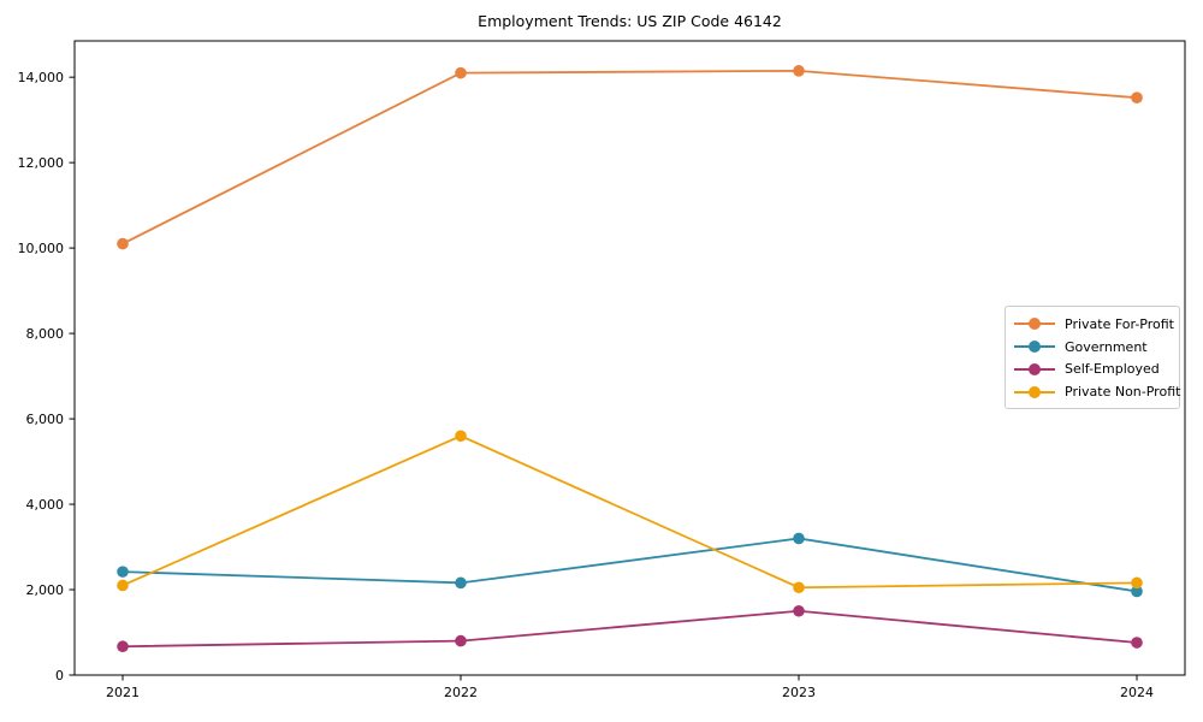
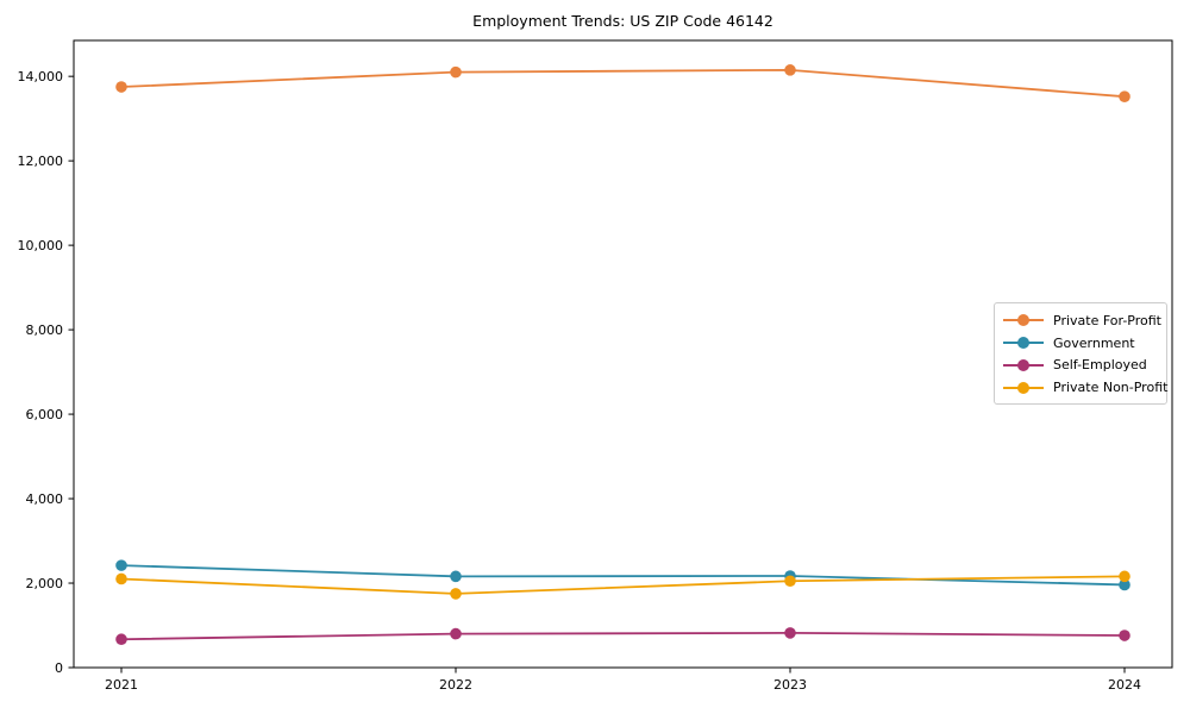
Private For-Profit/2021: 10100 -> 13800
Private Non-Profit/2022: 5600 -> 1800
Government/2023: 3200 -> 2200
Self-Employed/2023: 1500 -> 800
